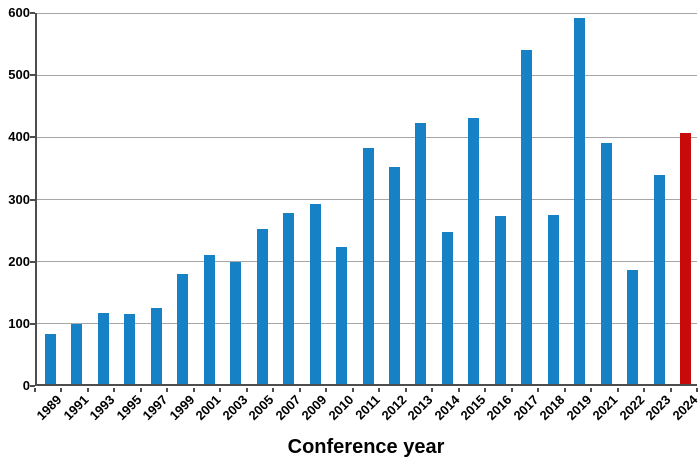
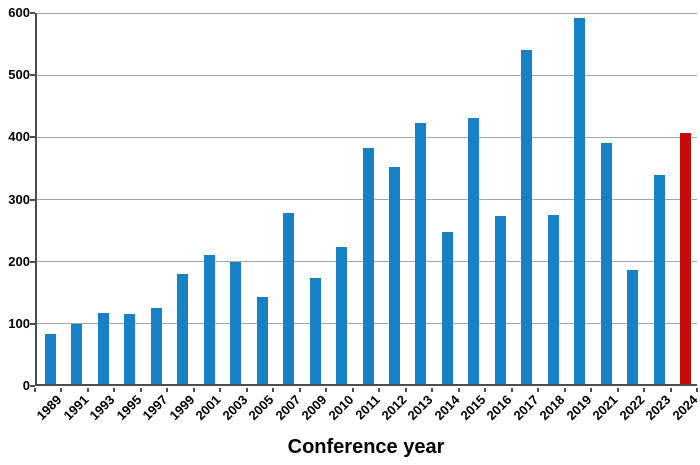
2005: 250 -> 140
2009: 290 -> 170
